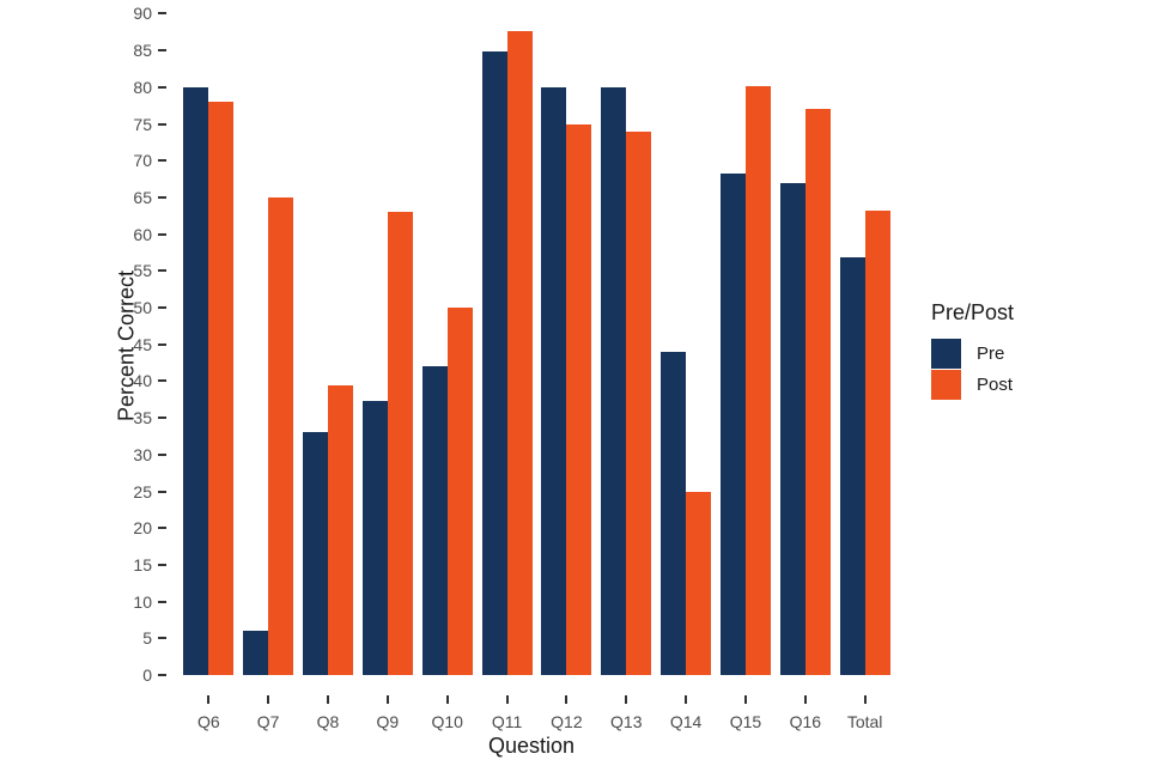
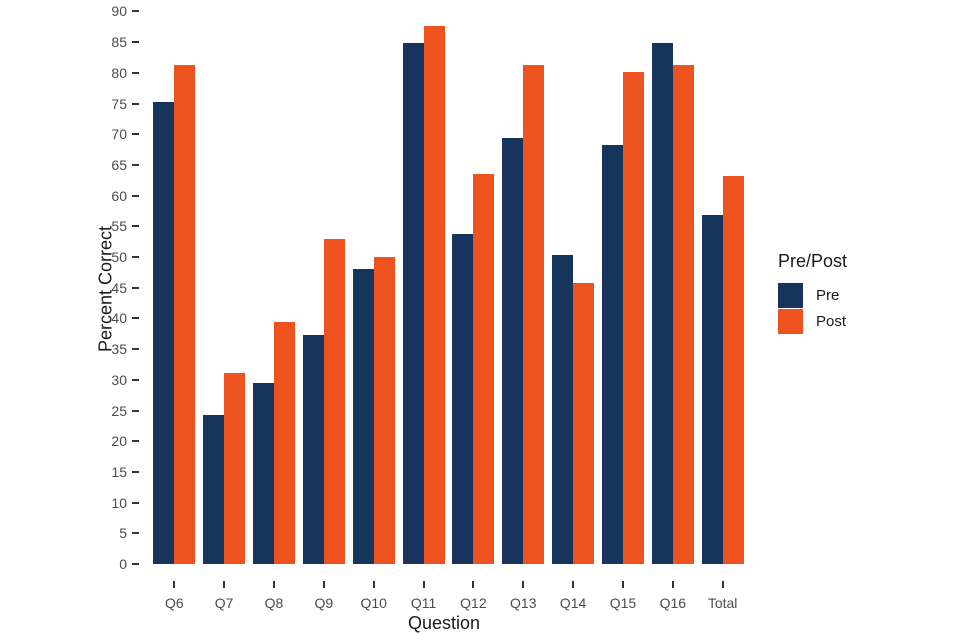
Pre/Q6: 80 -> 75
Post/Q6: 78 -> 81
Pre/Q7: 6 -> 24
Post/Q7: 65 -> 31
Pre/Q8: 33 -> 30
Post/Q9: 63 -> 53
Pre/Q10: 42 -> 48
Pre/Q12: 80 -> 54
Post/Q12: 75 -> 64
Pre/Q13: 80 -> 69
Post/Q13: 74 -> 81
Pre/Q14: 44 -> 50
Post/Q14: 25 -> 46
Pre/Q16: 67 -> 85
Post/Q16: 77 -> 81
